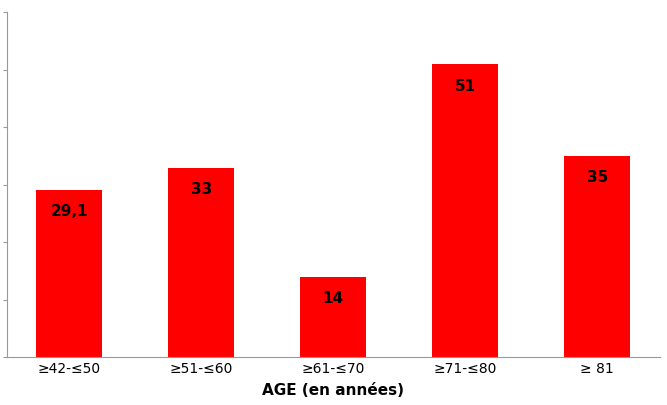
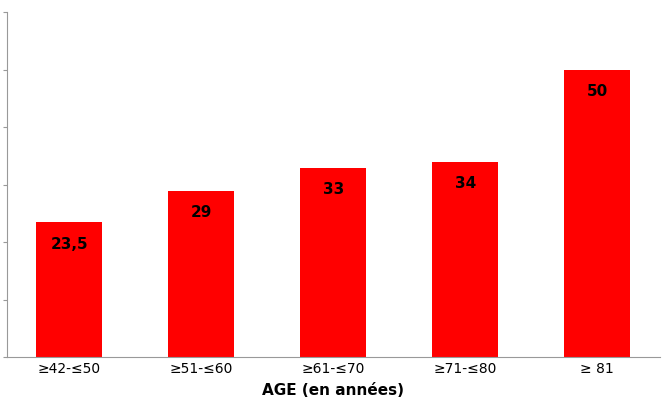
≥42-≤50: 29,1 -> 23,5
≥51-≤60: 33 -> 29
≥61-≤70: 14 -> 33
≥71-≤80: 51 -> 34
≥ 81: 35 -> 50
